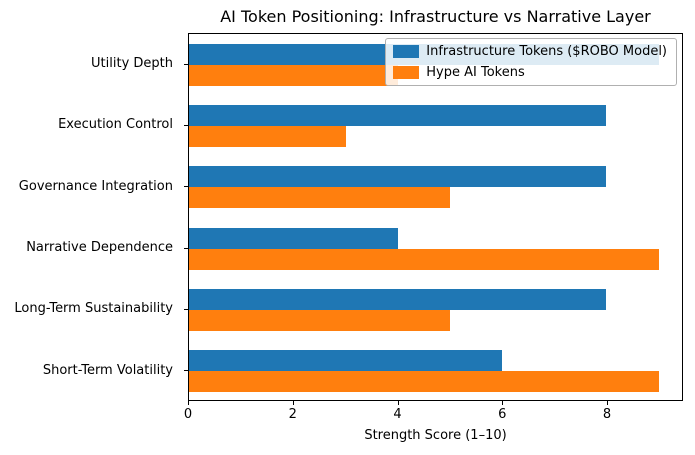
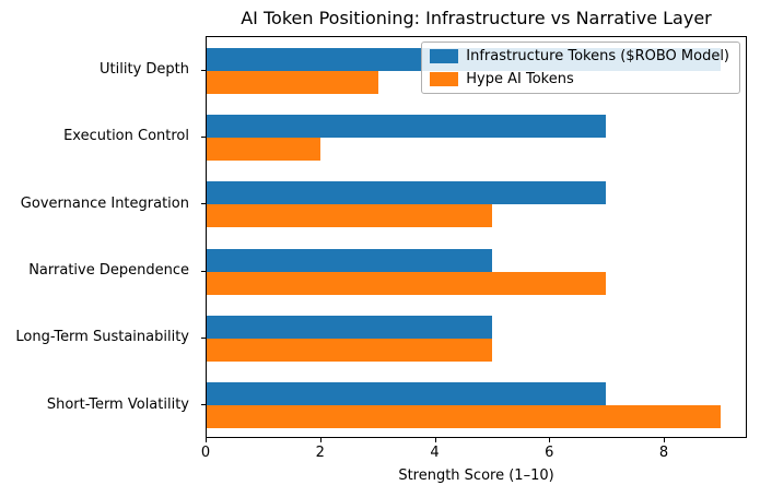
Hype AI Tokens/Utility Depth: 4 -> 3
Infrastructure Tokens ($ROBO Model)/Execution Control: 8 -> 7
Hype AI Tokens/Execution Control: 3 -> 2
Infrastructure Tokens ($ROBO Model)/Governance Integration: 8 -> 7
Infrastructure Tokens ($ROBO Model)/Narrative Dependence: 4 -> 5
Hype AI Tokens/Narrative Dependence: 9 -> 7
Infrastructure Tokens ($ROBO Model)/Long-Term Sustainability: 8 -> 5
Infrastructure Tokens ($ROBO Model)/Short-Term Volatility: 6 -> 7
